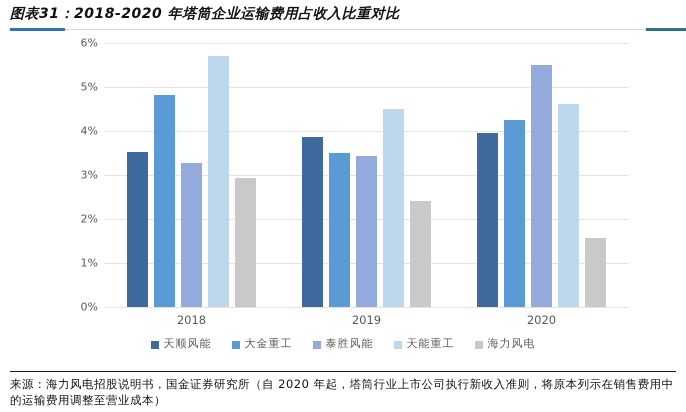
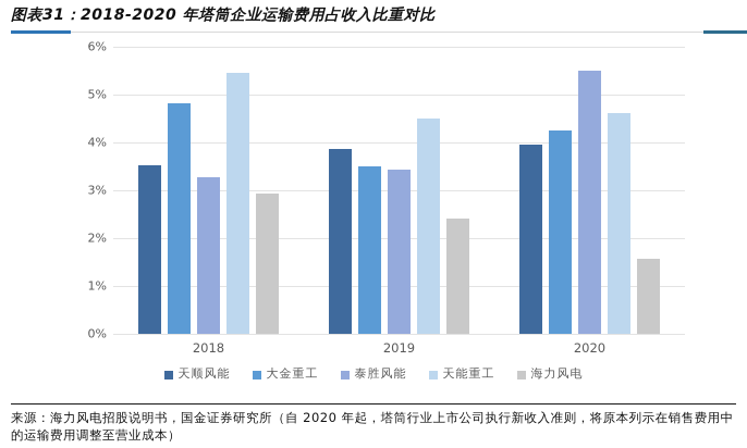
天能重工/2018: 5.7% -> 5.5%
